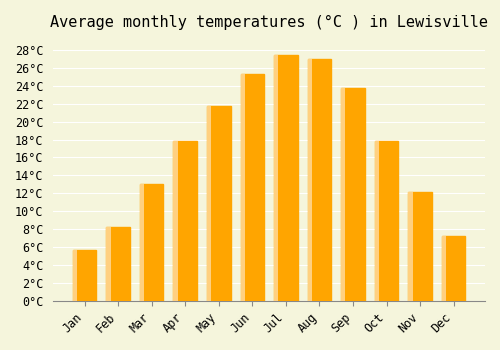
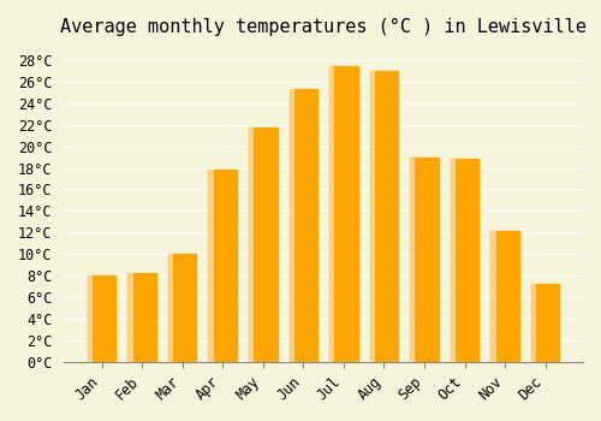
Jan: 5.7°C -> 8.0°C
Mar: 13.0°C -> 10.0°C
Sep: 23.8°C -> 19.0°C
Oct: 17.8°C -> 18.8°C
